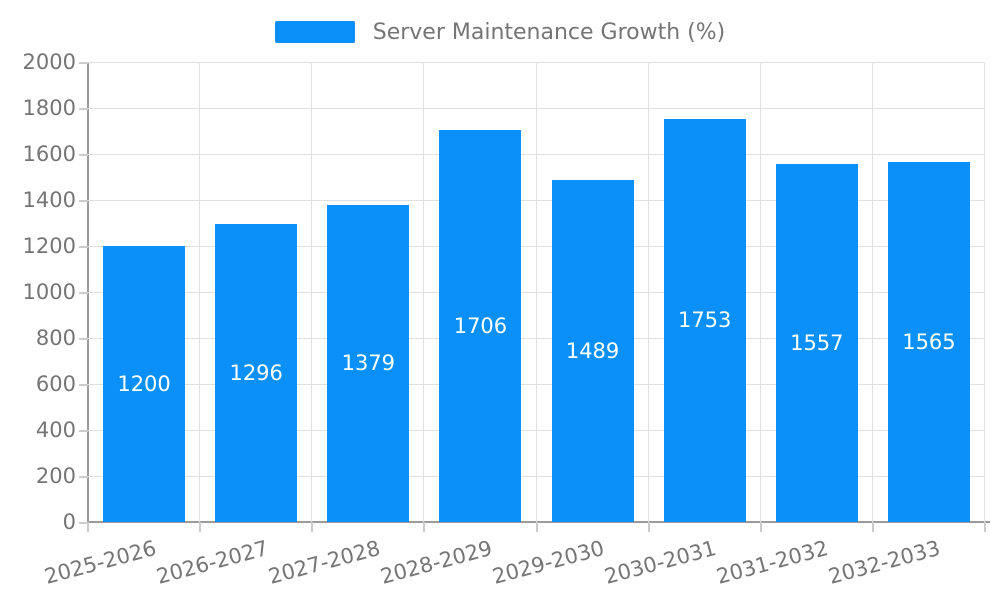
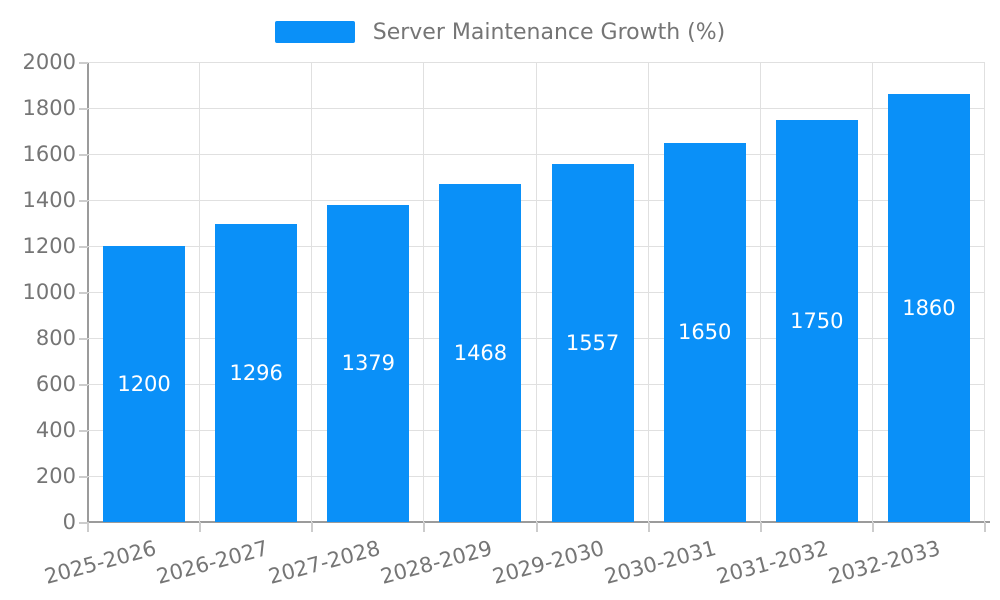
2028-2029: 1706 -> 1468
2029-2030: 1489 -> 1557
2030-2031: 1753 -> 1650
2031-2032: 1557 -> 1750
2032-2033: 1565 -> 1860
